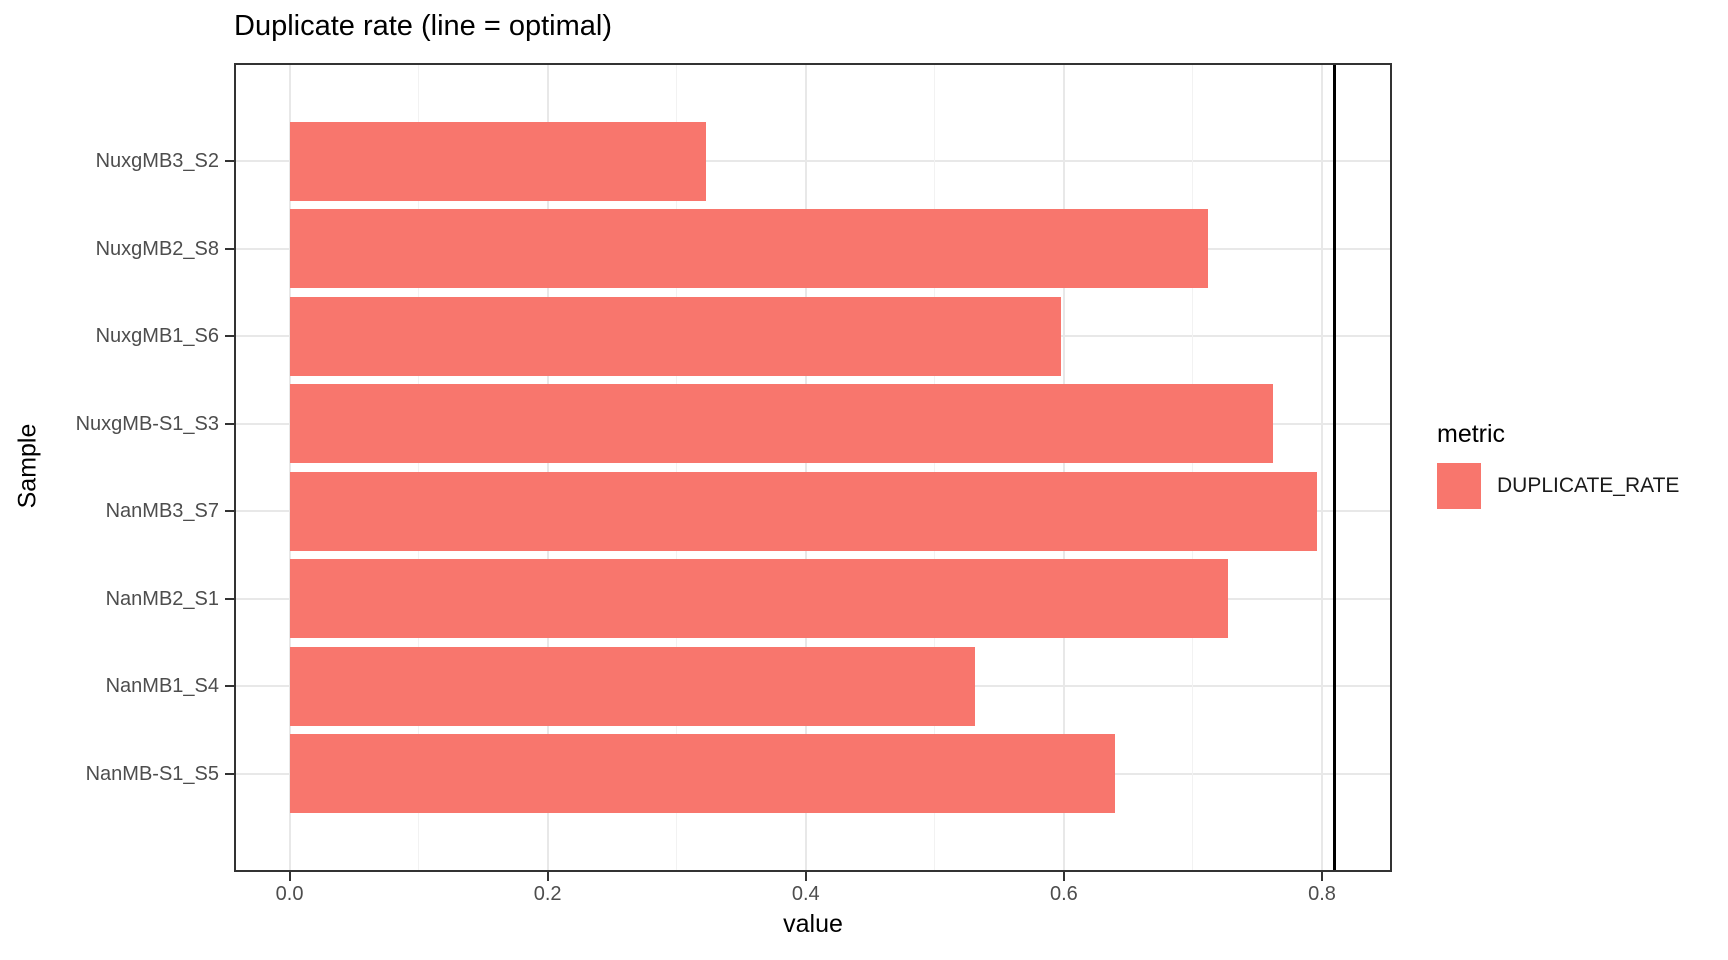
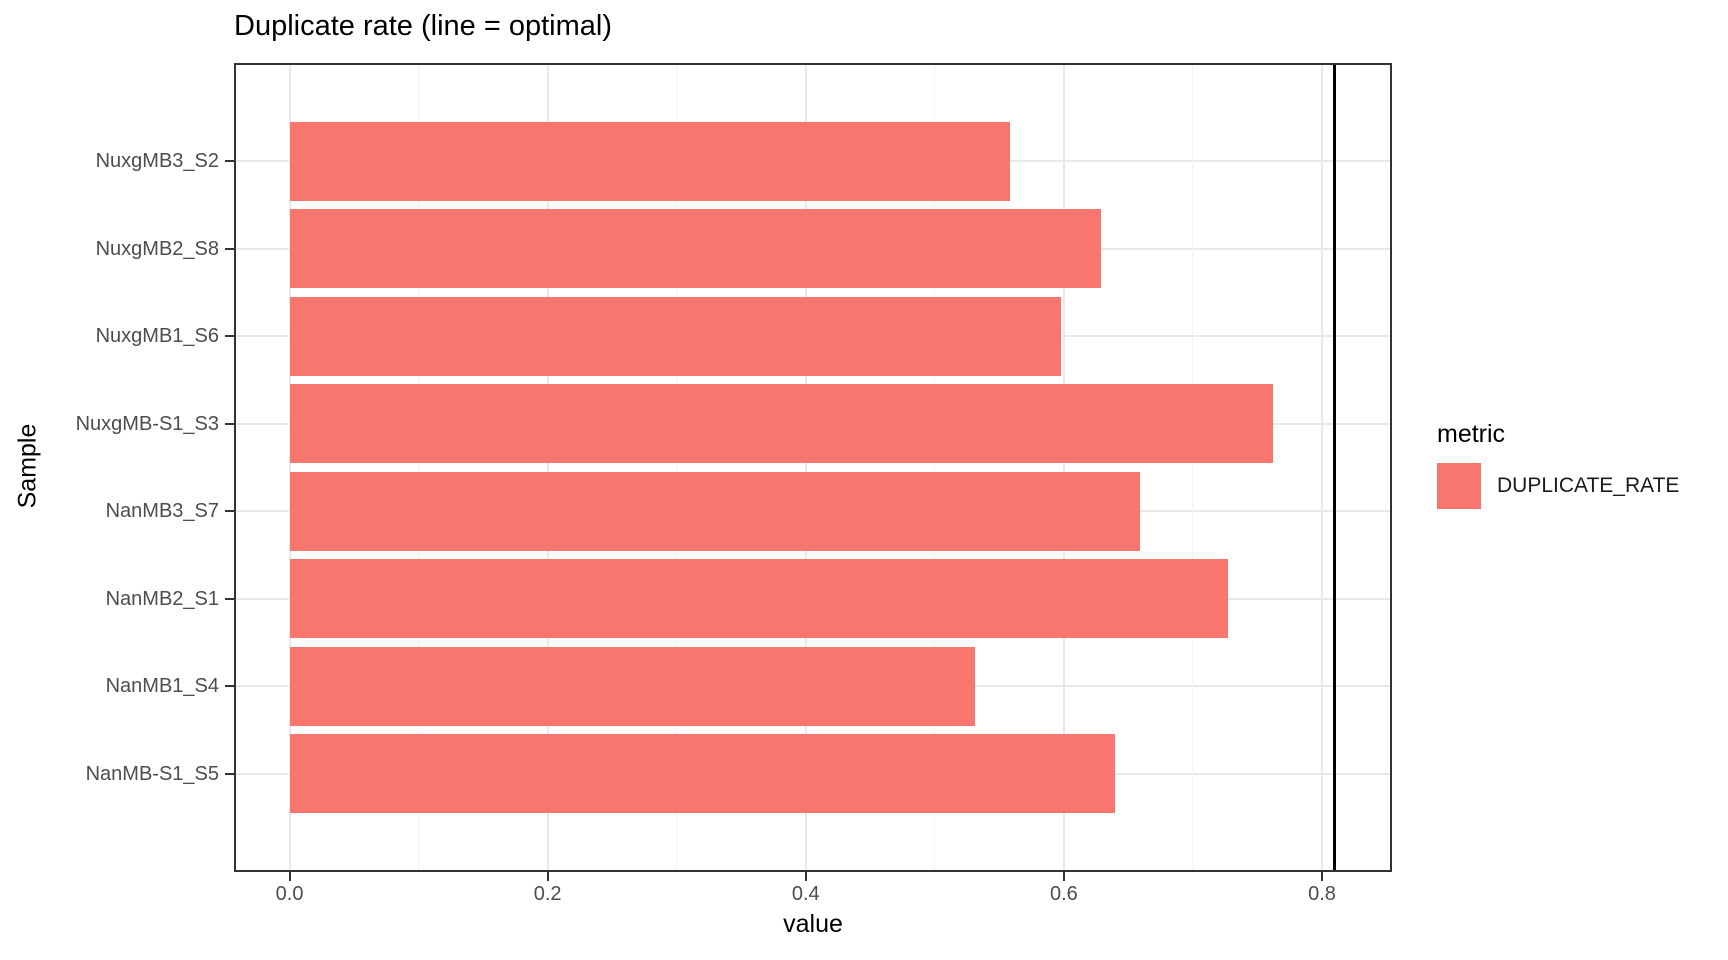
NuxgMB3_S2: 0.323 -> 0.558
NuxgMB2_S8: 0.712 -> 0.629
NanMB3_S7: 0.796 -> 0.659
